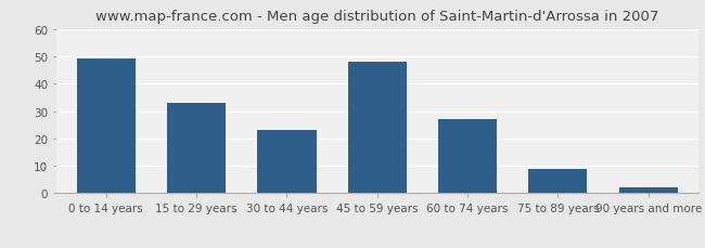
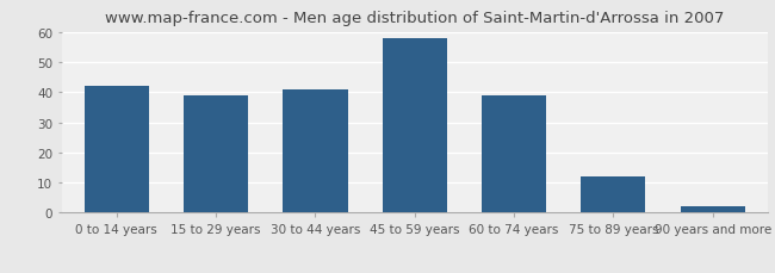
0 to 14 years: 49 -> 42
15 to 29 years: 33 -> 39
30 to 44 years: 23 -> 41
45 to 59 years: 48 -> 58
60 to 74 years: 27 -> 39
75 to 89 years: 9 -> 12
